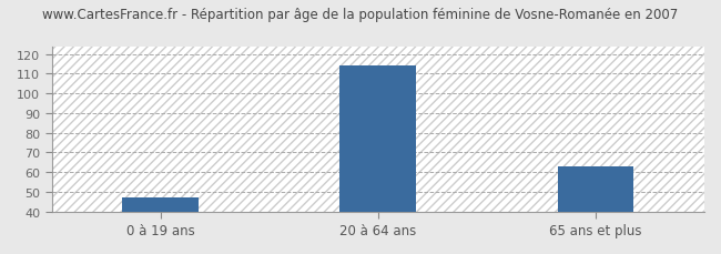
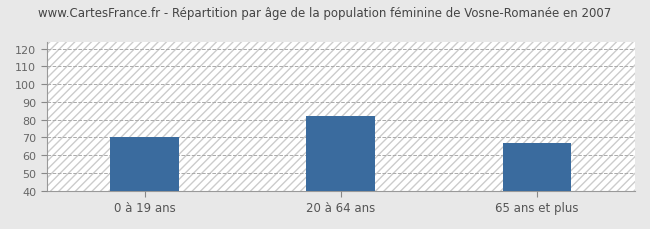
0 à 19 ans: 47 -> 70
20 à 64 ans: 114 -> 82
65 ans et plus: 63 -> 67
